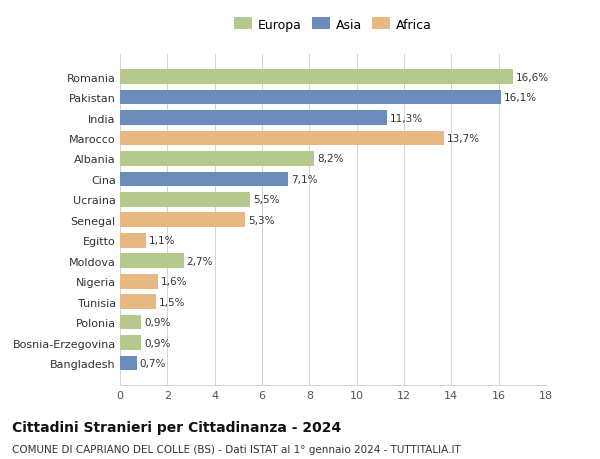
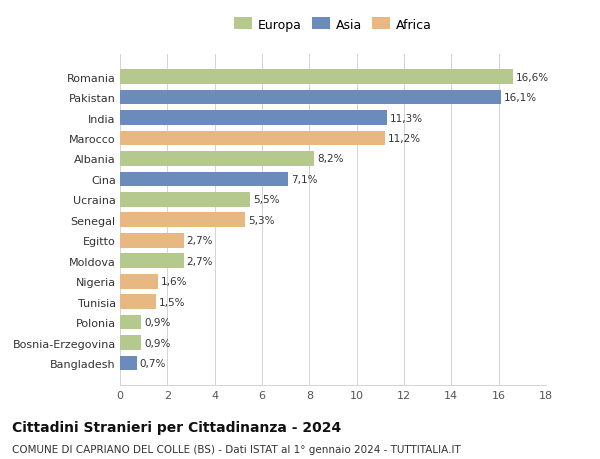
Marocco: 13,7% -> 11,2%
Egitto: 1,1% -> 2,7%
